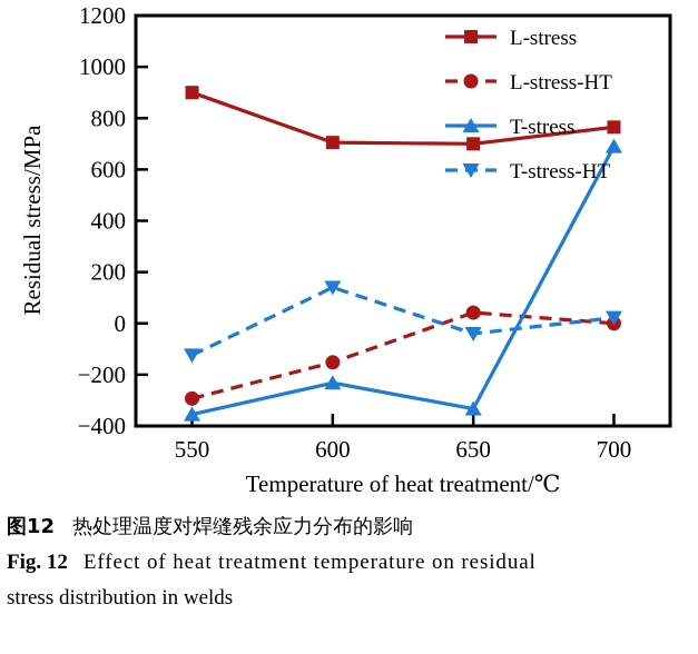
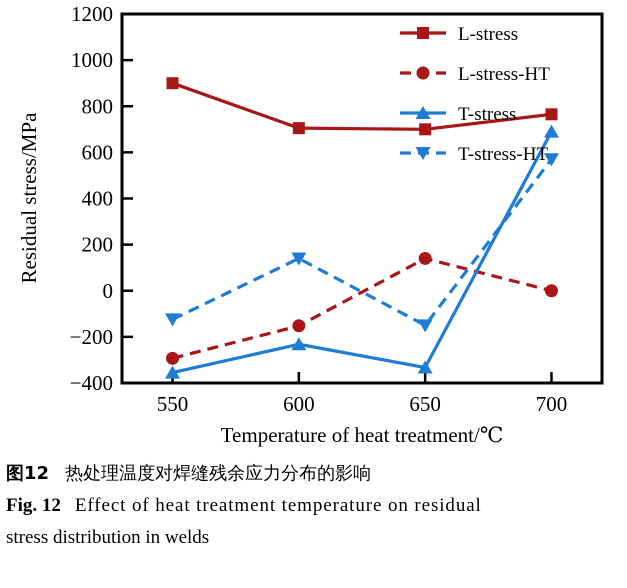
L-stress-HT/650: 40 -> 140
T-stress-HT/650: -40 -> -150
T-stress-HT/700: 20 -> 570
